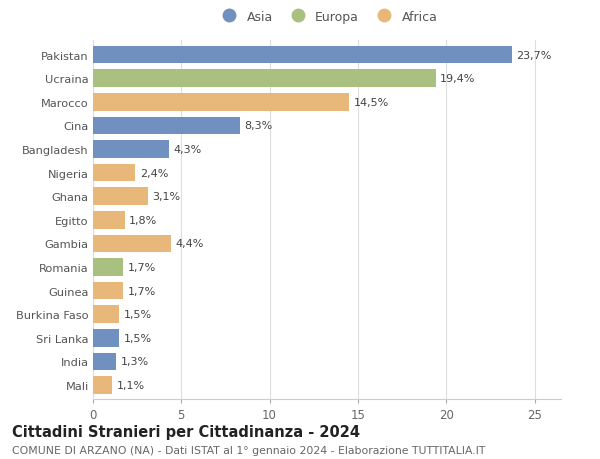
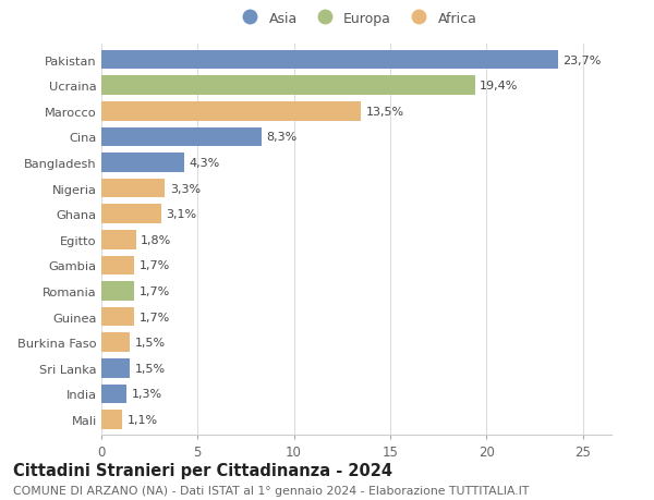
Marocco: 14,5% -> 13,5%
Nigeria: 2,4% -> 3,3%
Gambia: 4,4% -> 1,7%
